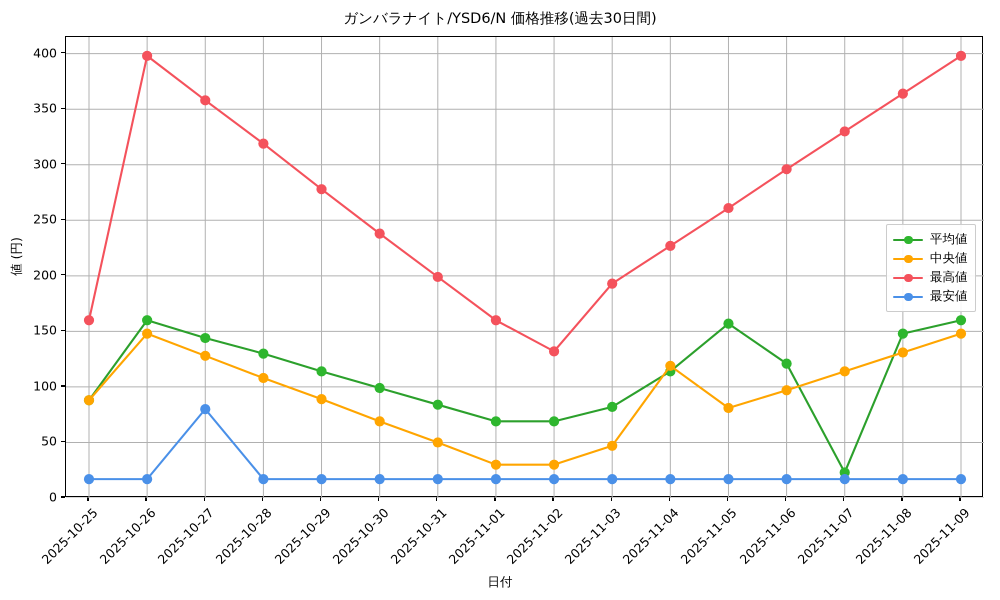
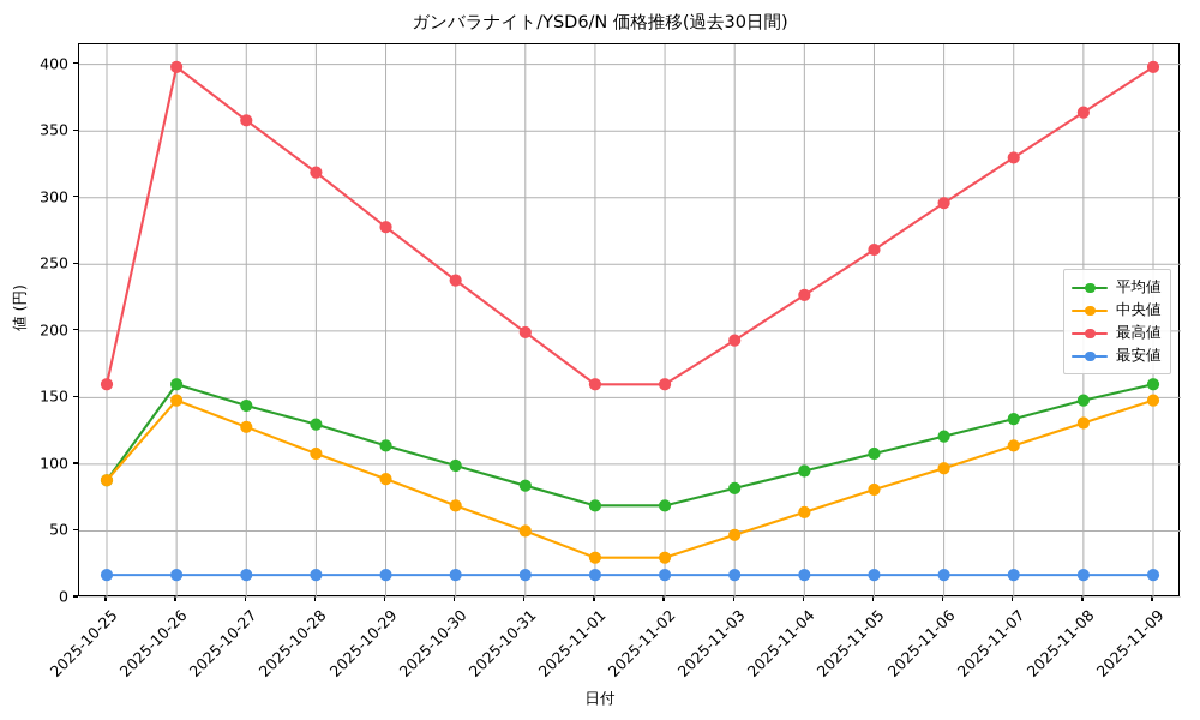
最安値/2025-10-27: 80 -> 17
最高値/2025-11-02: 132 -> 160
平均値/2025-11-04: 114 -> 95
中央値/2025-11-04: 119 -> 64
平均値/2025-11-05: 157 -> 108
平均値/2025-11-07: 23 -> 134
